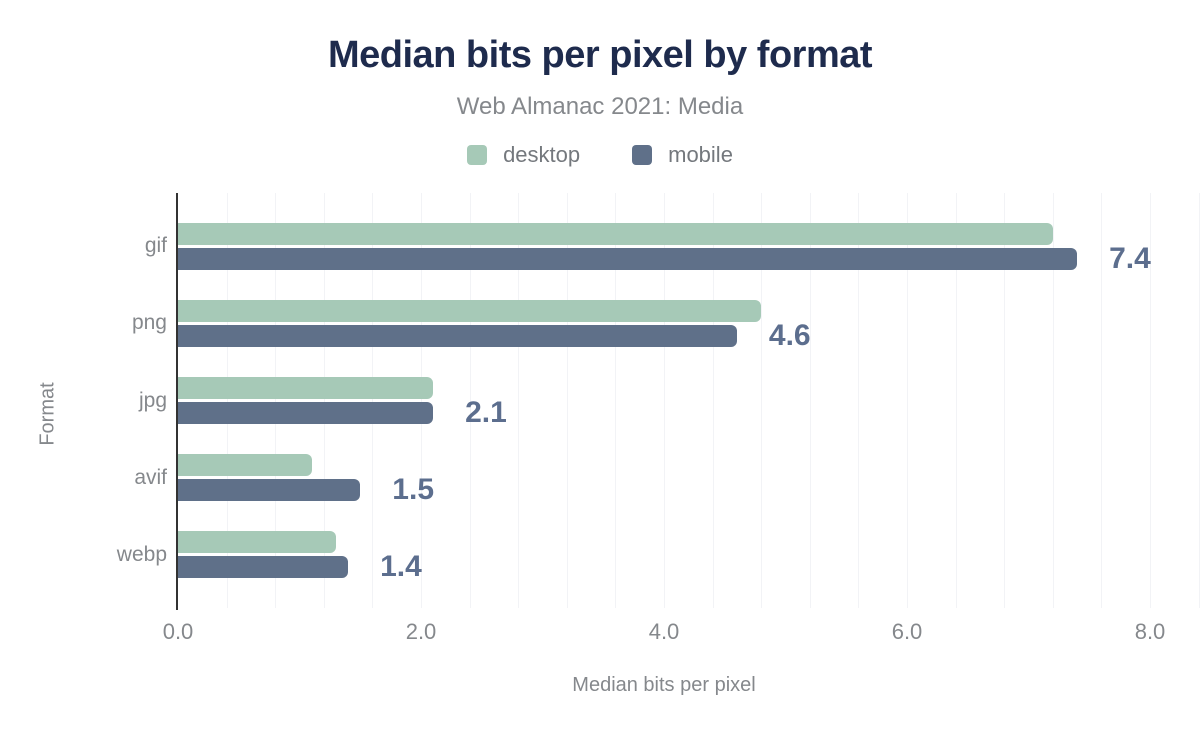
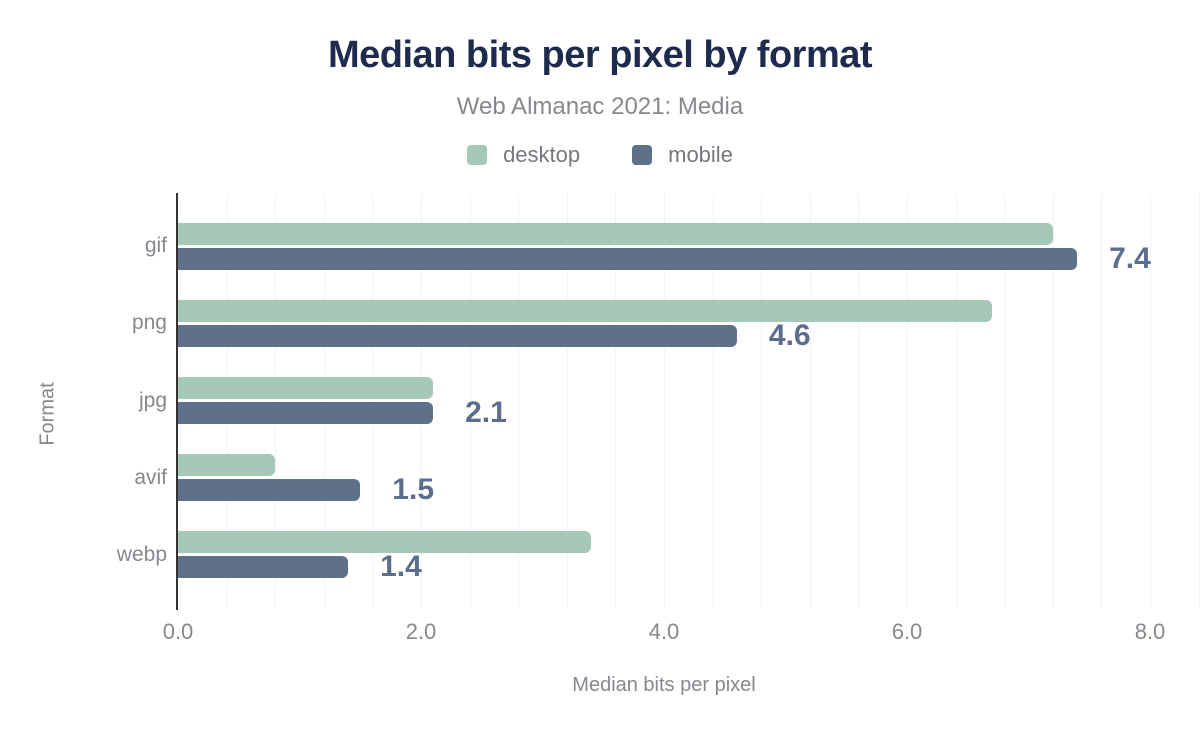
desktop/png: 4.8 -> 6.7
desktop/avif: 1.1 -> 0.8
desktop/webp: 1.3 -> 3.4
